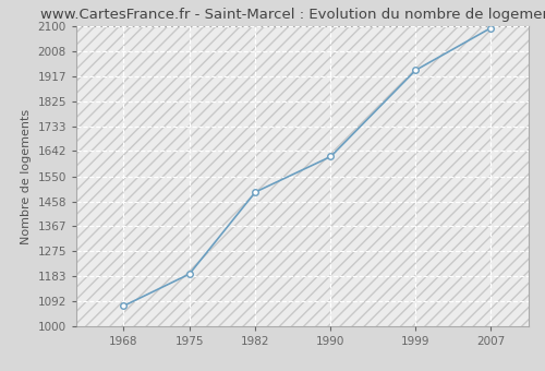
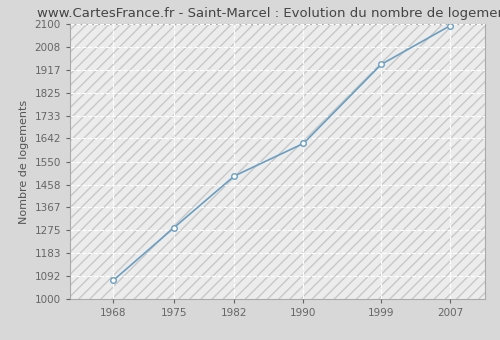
1975: 1192 -> 1285
